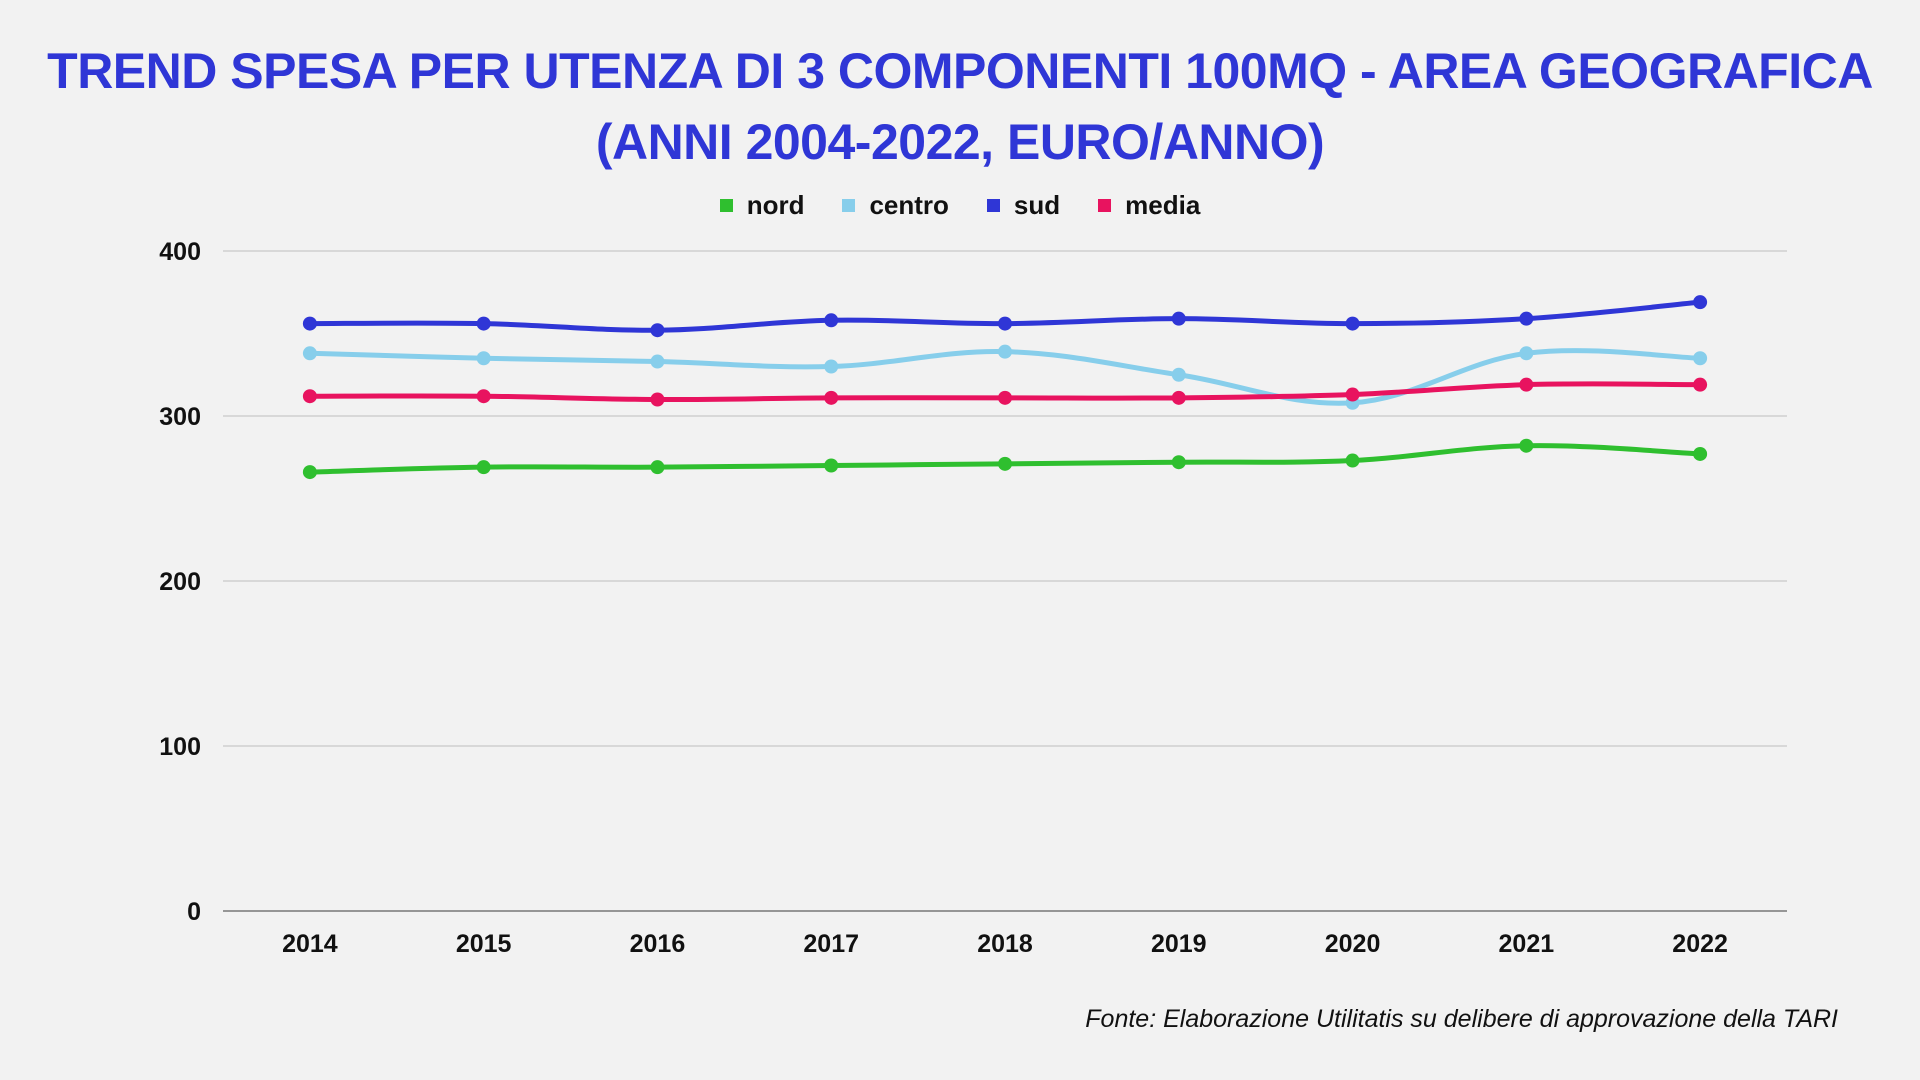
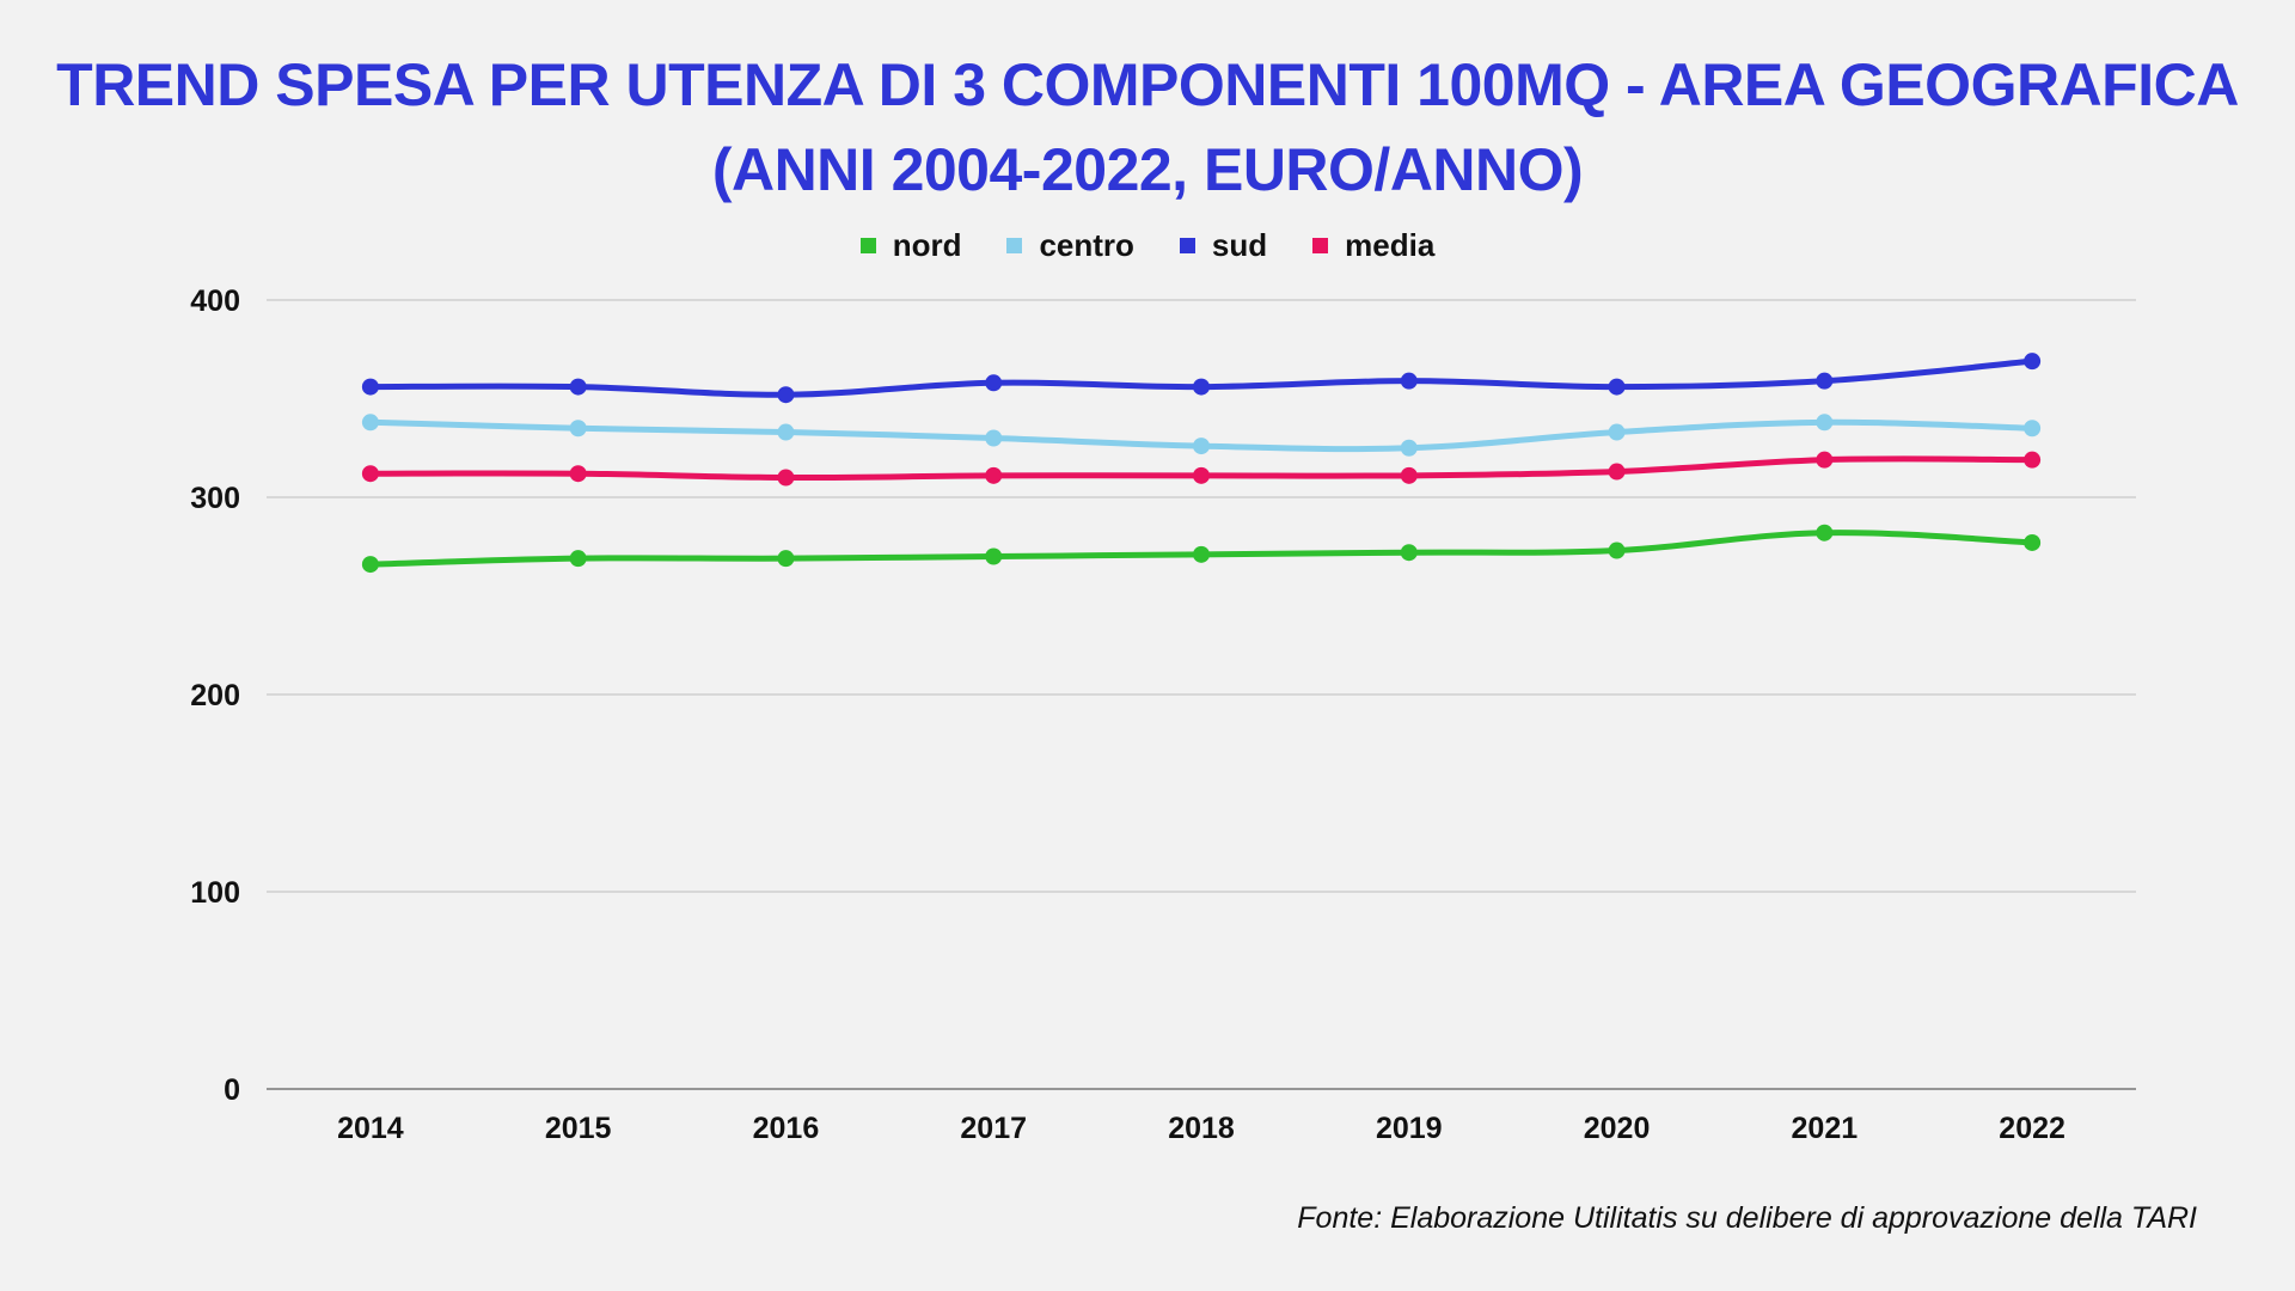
centro/2018: 339 -> 326
centro/2020: 308 -> 333
